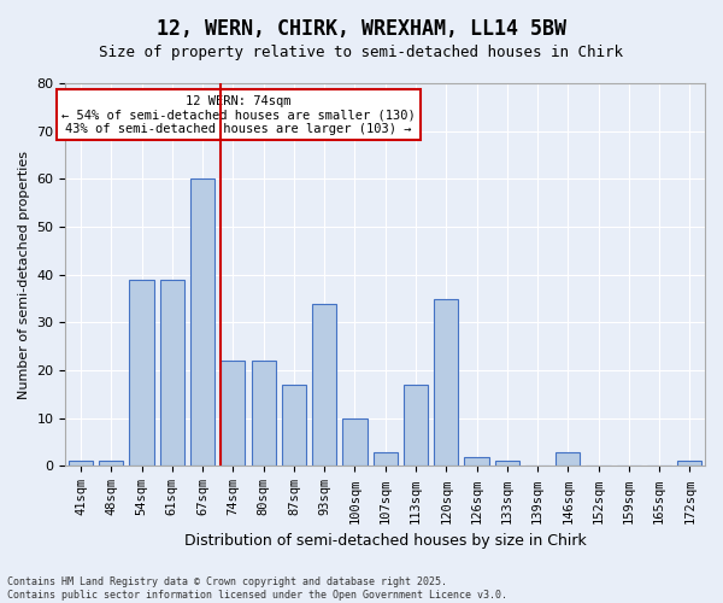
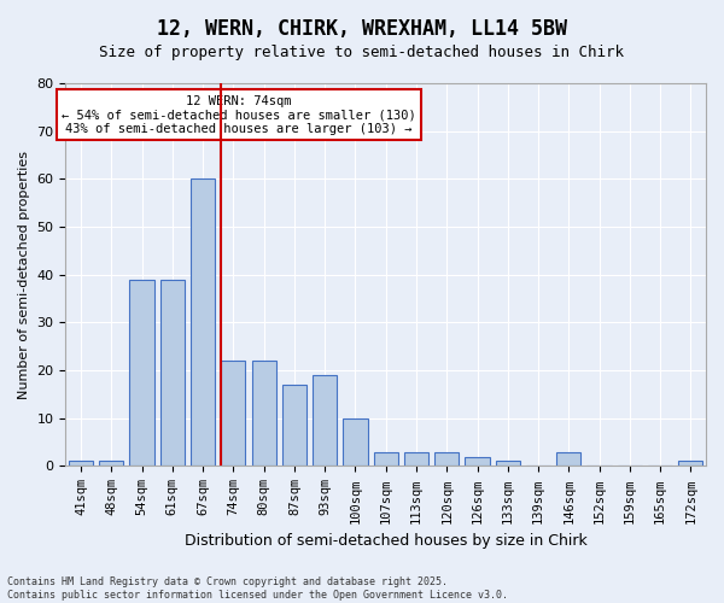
93sqm: 34 -> 19
113sqm: 17 -> 3
120sqm: 35 -> 3
